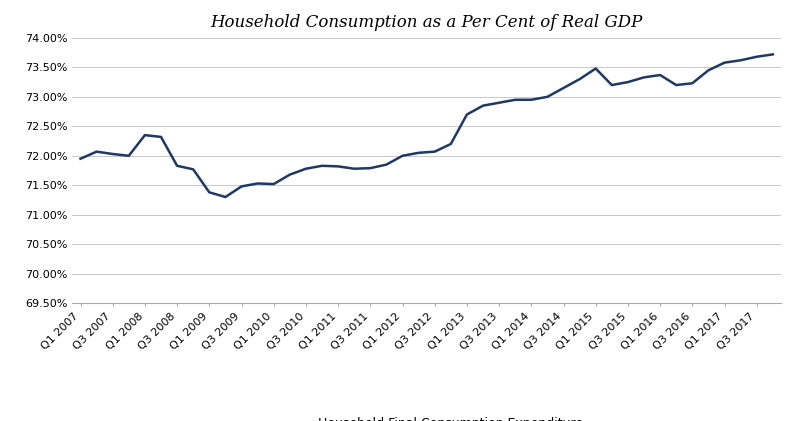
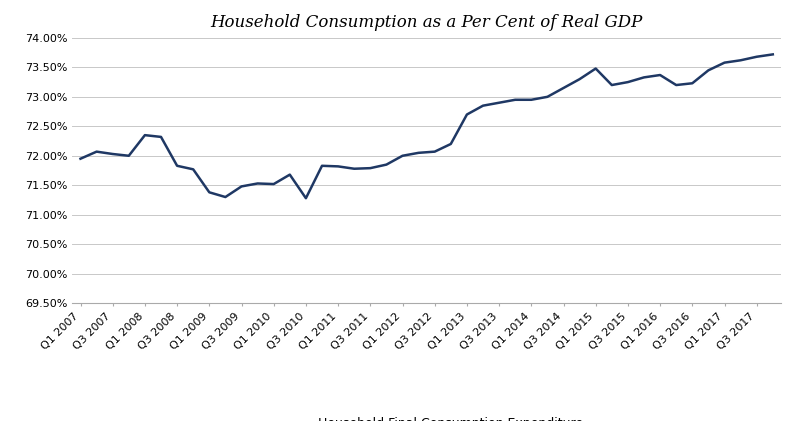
Q3 2010: 71.78% -> 71.28%
